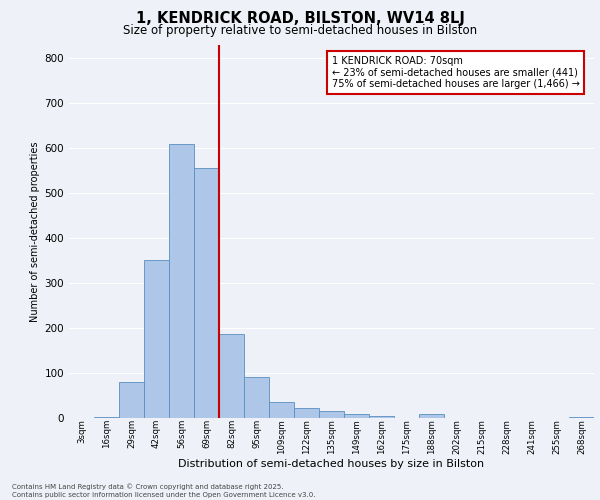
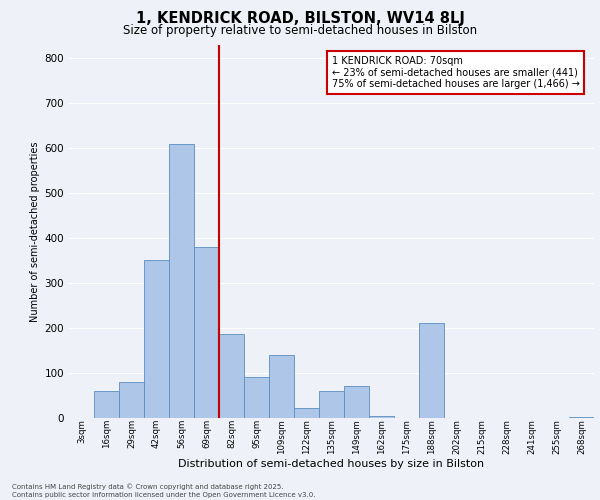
16sqm: 2 -> 60
69sqm: 555 -> 380
109sqm: 35 -> 140
135sqm: 15 -> 60
149sqm: 7 -> 70
188sqm: 7 -> 210
